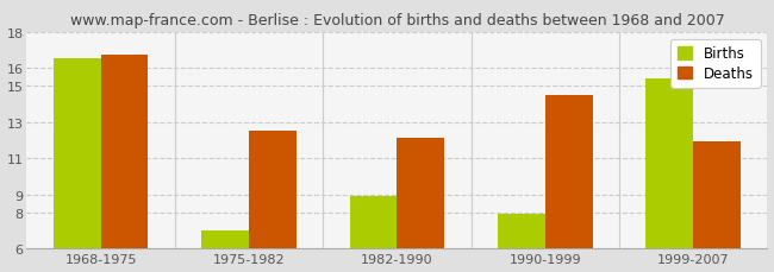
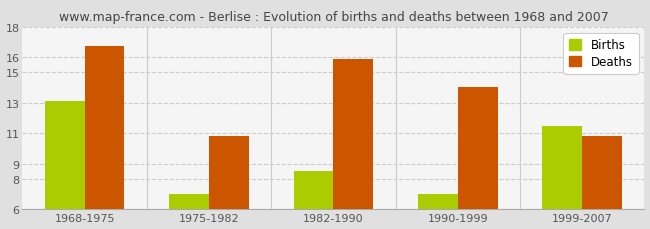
Births/1968-1975: 16.5 -> 13.1
Deaths/1975-1982: 12.5 -> 10.8
Births/1982-1990: 8.9 -> 8.5
Deaths/1982-1990: 12.1 -> 15.9
Births/1990-1999: 7.9 -> 7.0
Deaths/1990-1999: 14.5 -> 14.0
Births/1999-2007: 15.4 -> 11.5
Deaths/1999-2007: 11.9 -> 10.8
